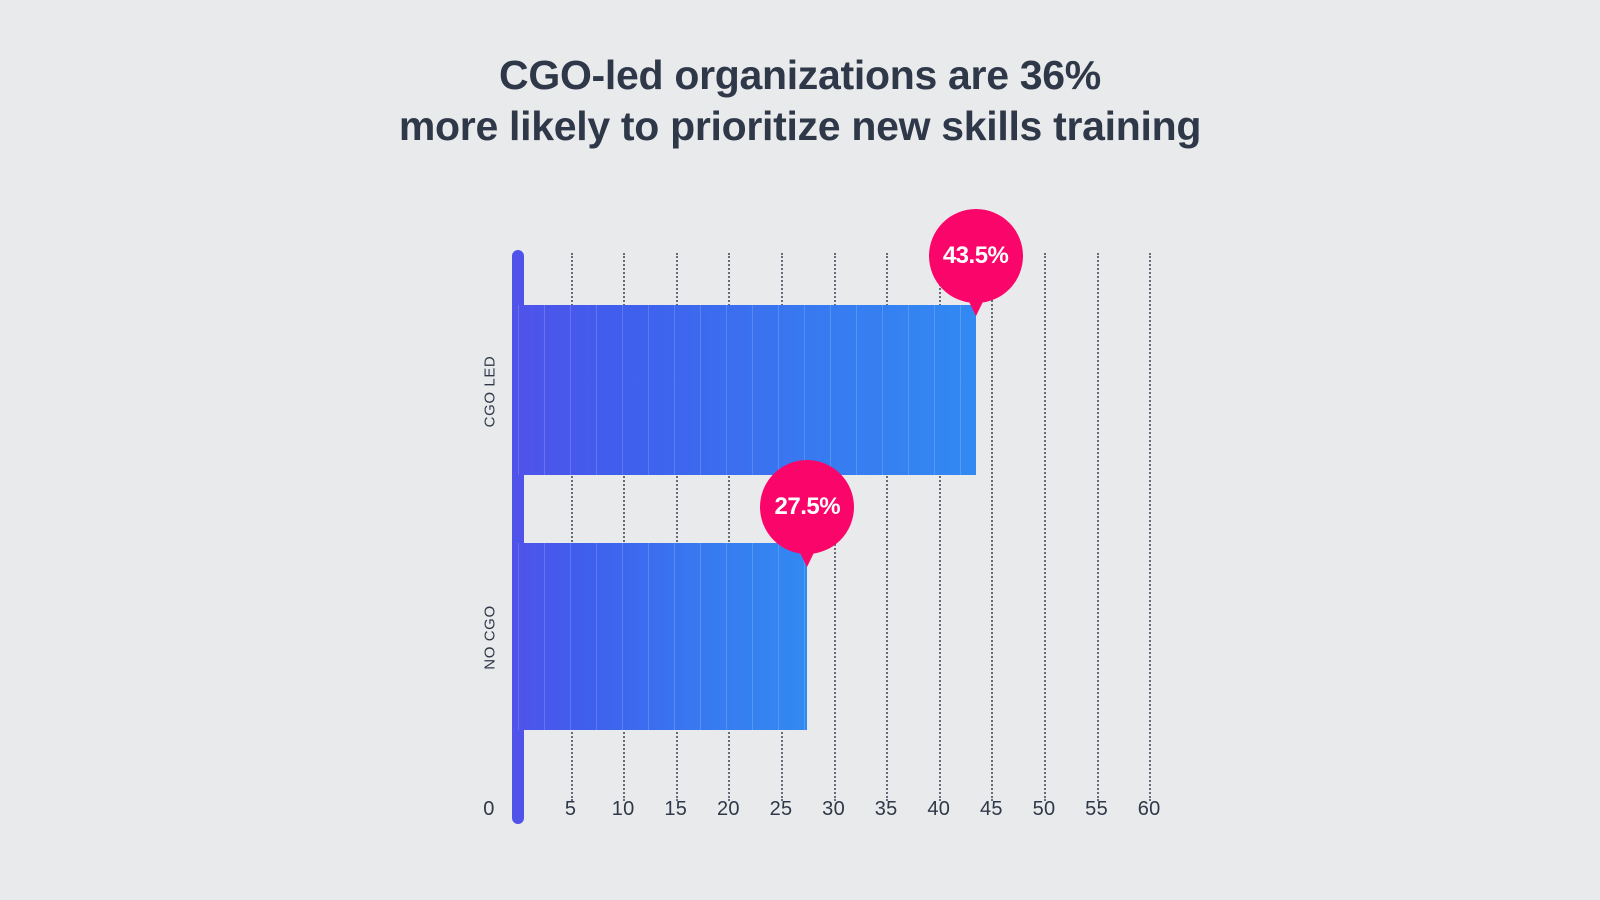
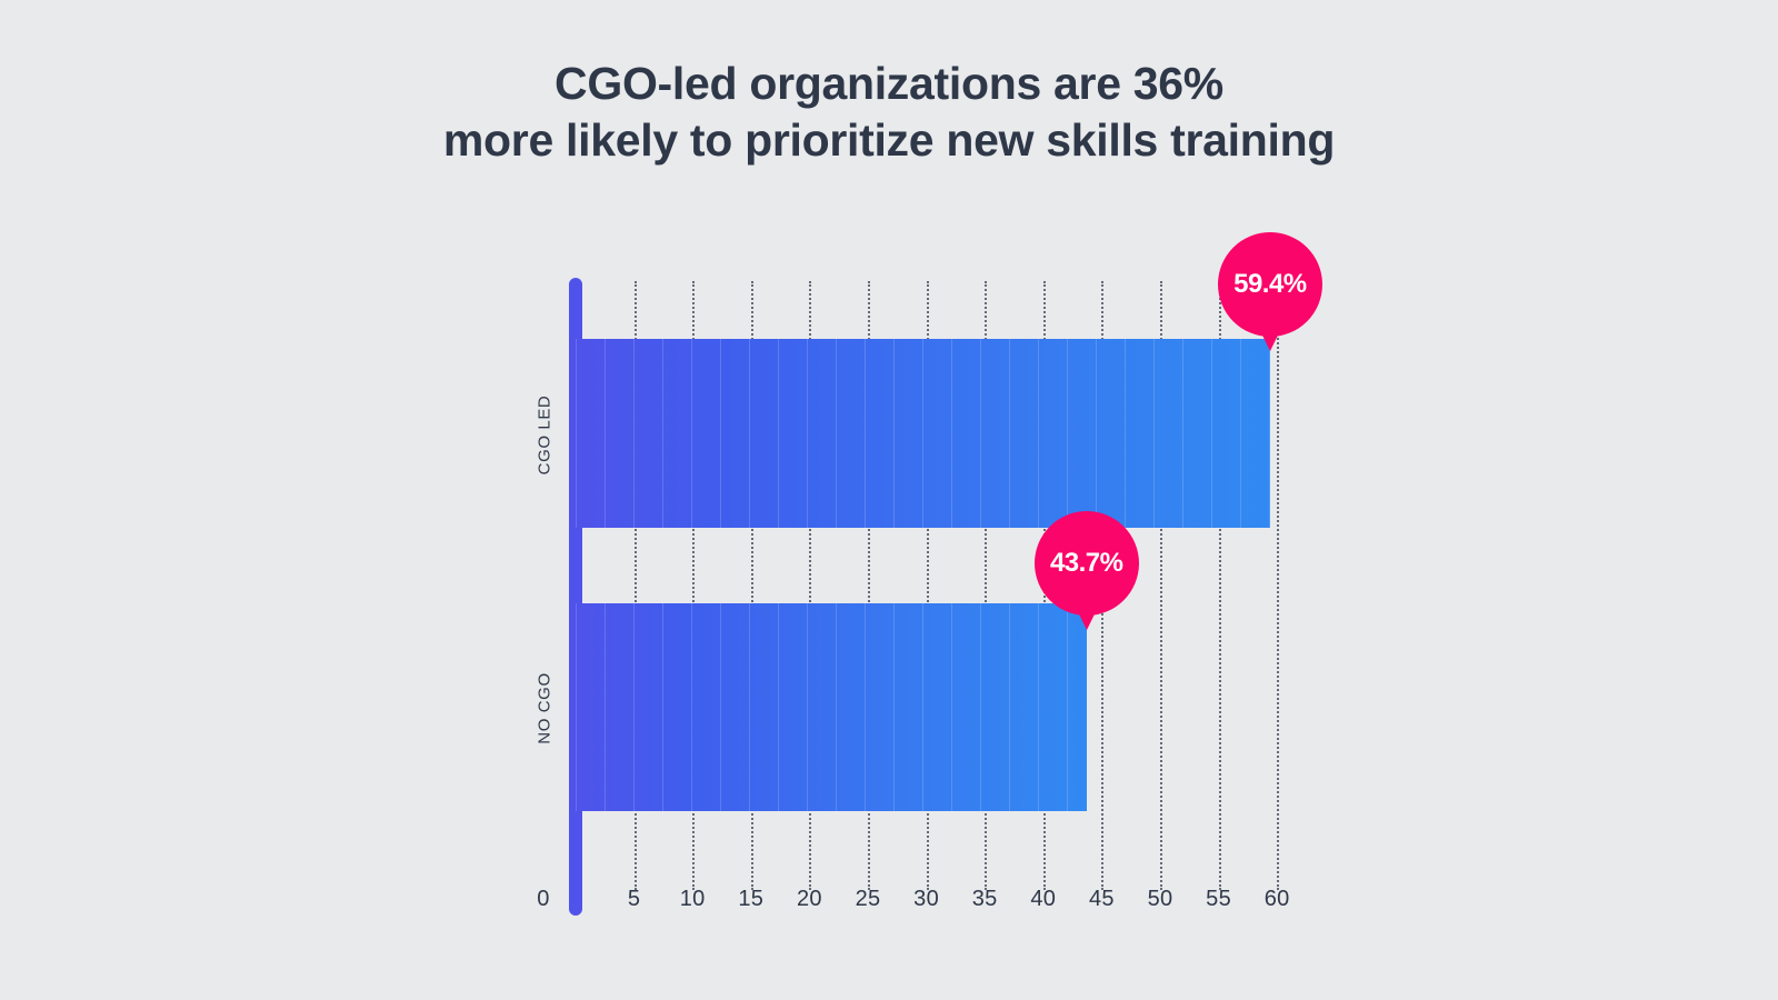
CGO LED: 43.5% -> 59.4%
NO CGO: 27.5% -> 43.7%
